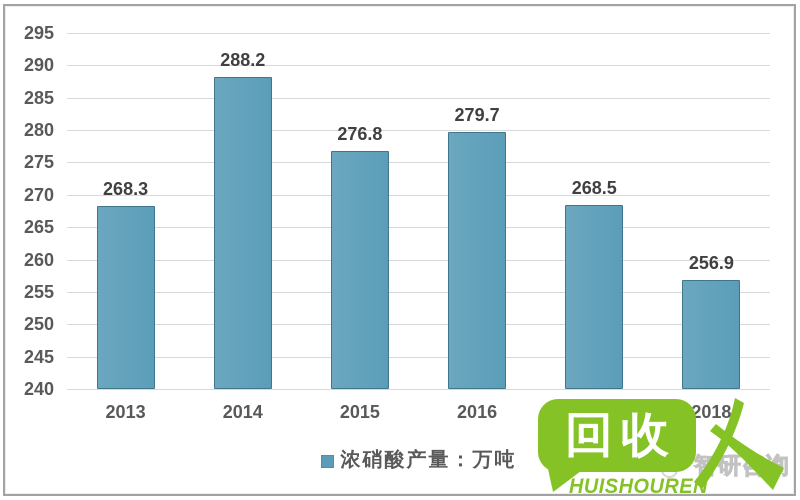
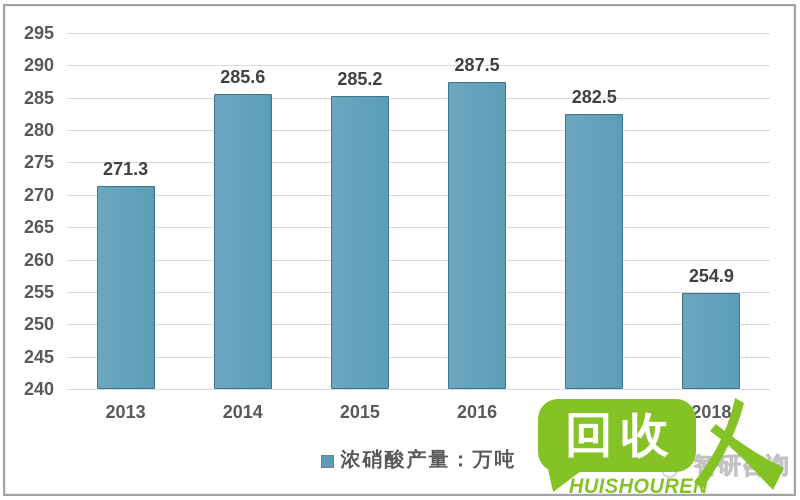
2013: 268.3 -> 271.3
2014: 288.2 -> 285.6
2015: 276.8 -> 285.2
2016: 279.7 -> 287.5
2017: 268.5 -> 282.5
2018: 256.9 -> 254.9
